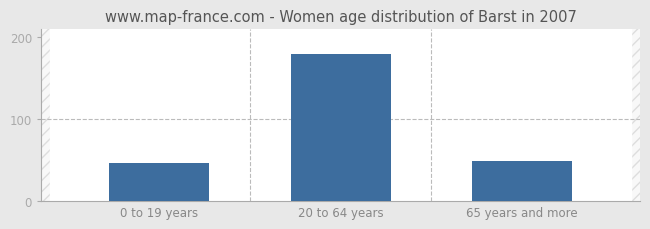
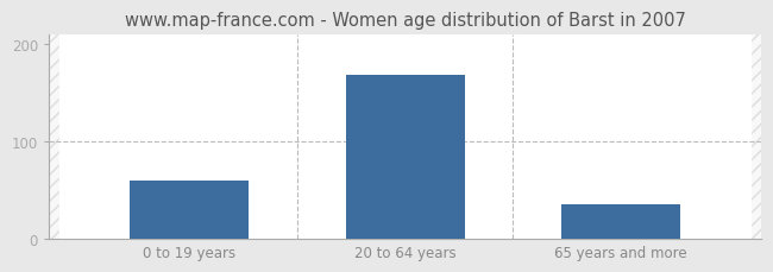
0 to 19 years: 46 -> 60
20 to 64 years: 180 -> 168
65 years and more: 48 -> 35
